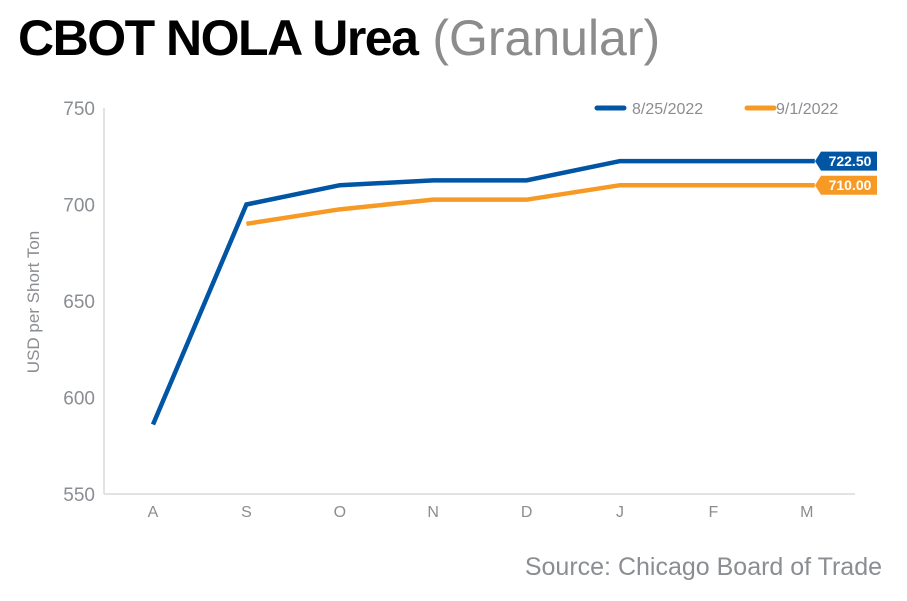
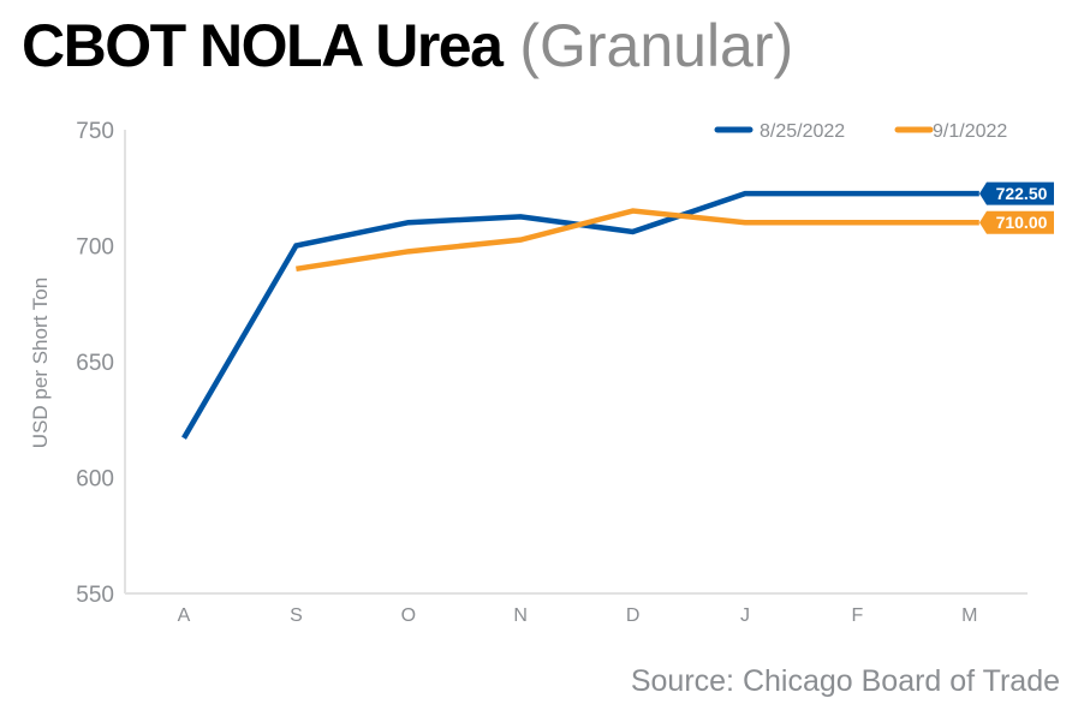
8/25/2022/A: 586 -> 617
8/25/2022/D: 712 -> 706
9/1/2022/D: 702 -> 715
